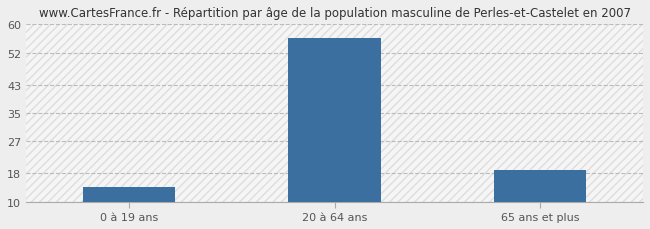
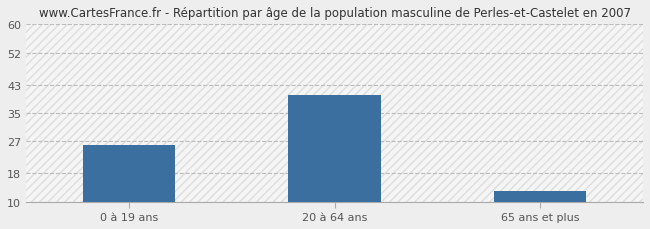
0 à 19 ans: 14 -> 26
20 à 64 ans: 56 -> 40
65 ans et plus: 19 -> 13
